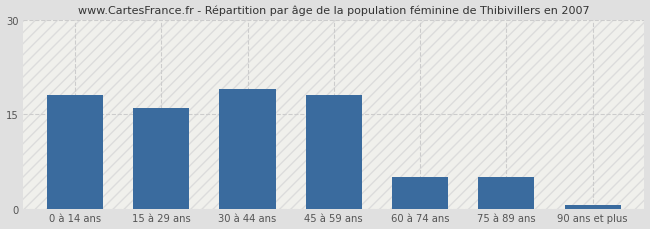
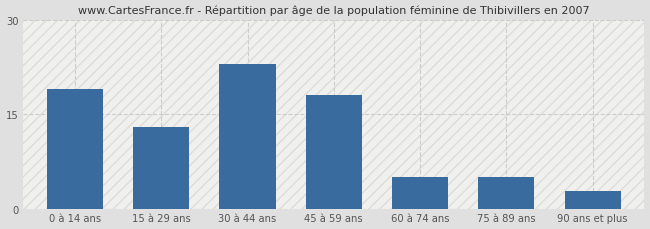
0 à 14 ans: 18.0 -> 19.0
15 à 29 ans: 16.0 -> 13.0
30 à 44 ans: 19.0 -> 23.0
90 ans et plus: 0.5 -> 2.8
